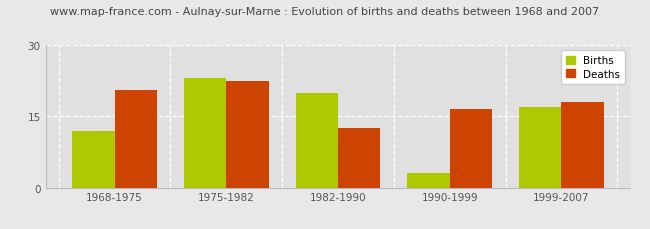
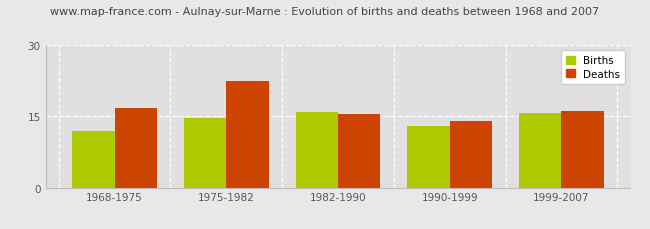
Deaths/1968-1975: 20.5 -> 16.8
Births/1975-1982: 23.0 -> 14.6
Births/1982-1990: 20.0 -> 16.0
Deaths/1982-1990: 12.5 -> 15.4
Births/1990-1999: 3.0 -> 13.0
Deaths/1990-1999: 16.5 -> 14.0
Births/1999-2007: 17.0 -> 15.7
Deaths/1999-2007: 18.0 -> 16.2
